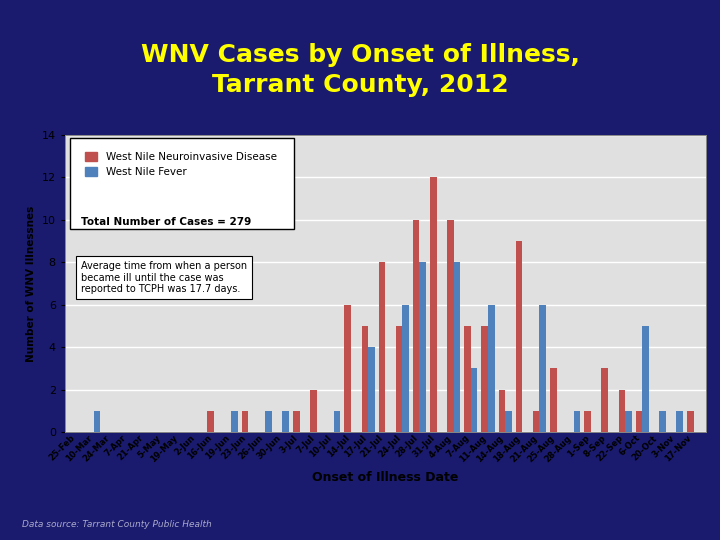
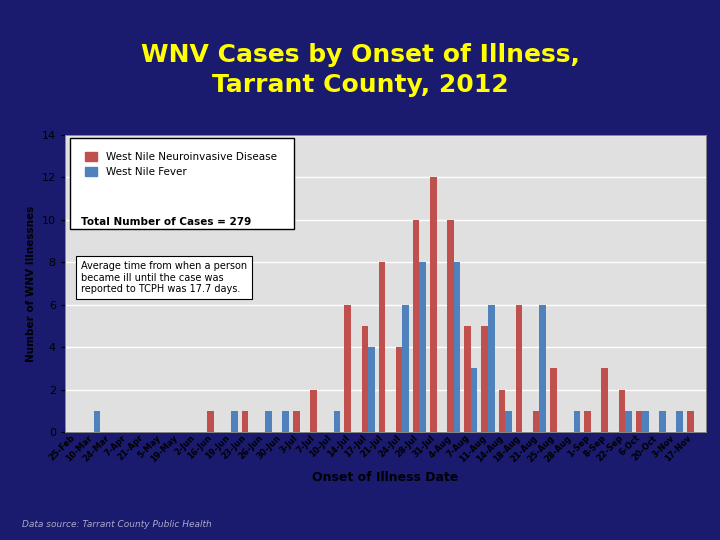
West Nile Neuroinvasive Disease/24-Jul: 5 -> 4
West Nile Neuroinvasive Disease/18-Aug: 9 -> 6
West Nile Fever/6-Oct: 5 -> 1
